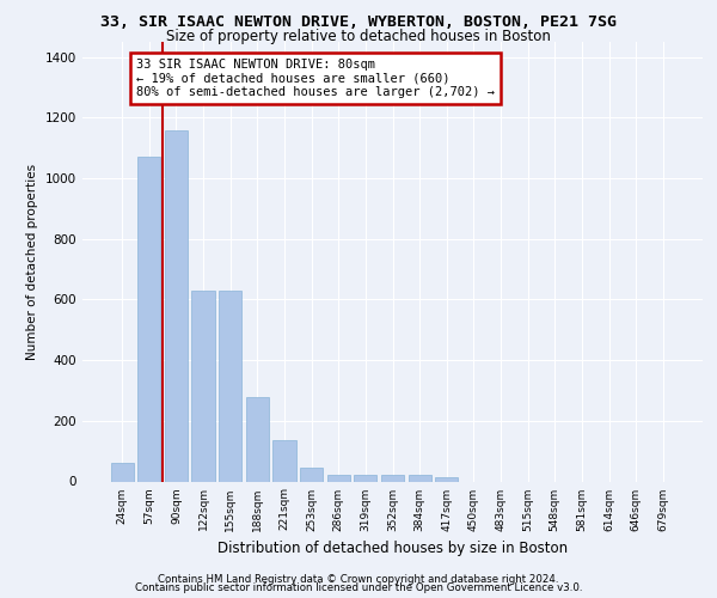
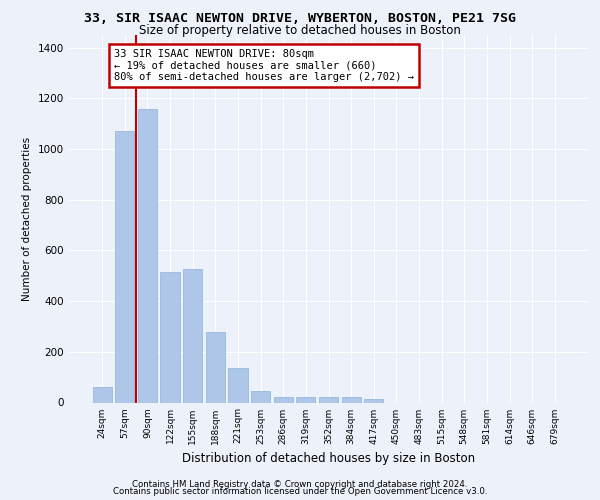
122sqm: 630 -> 515
155sqm: 630 -> 525
